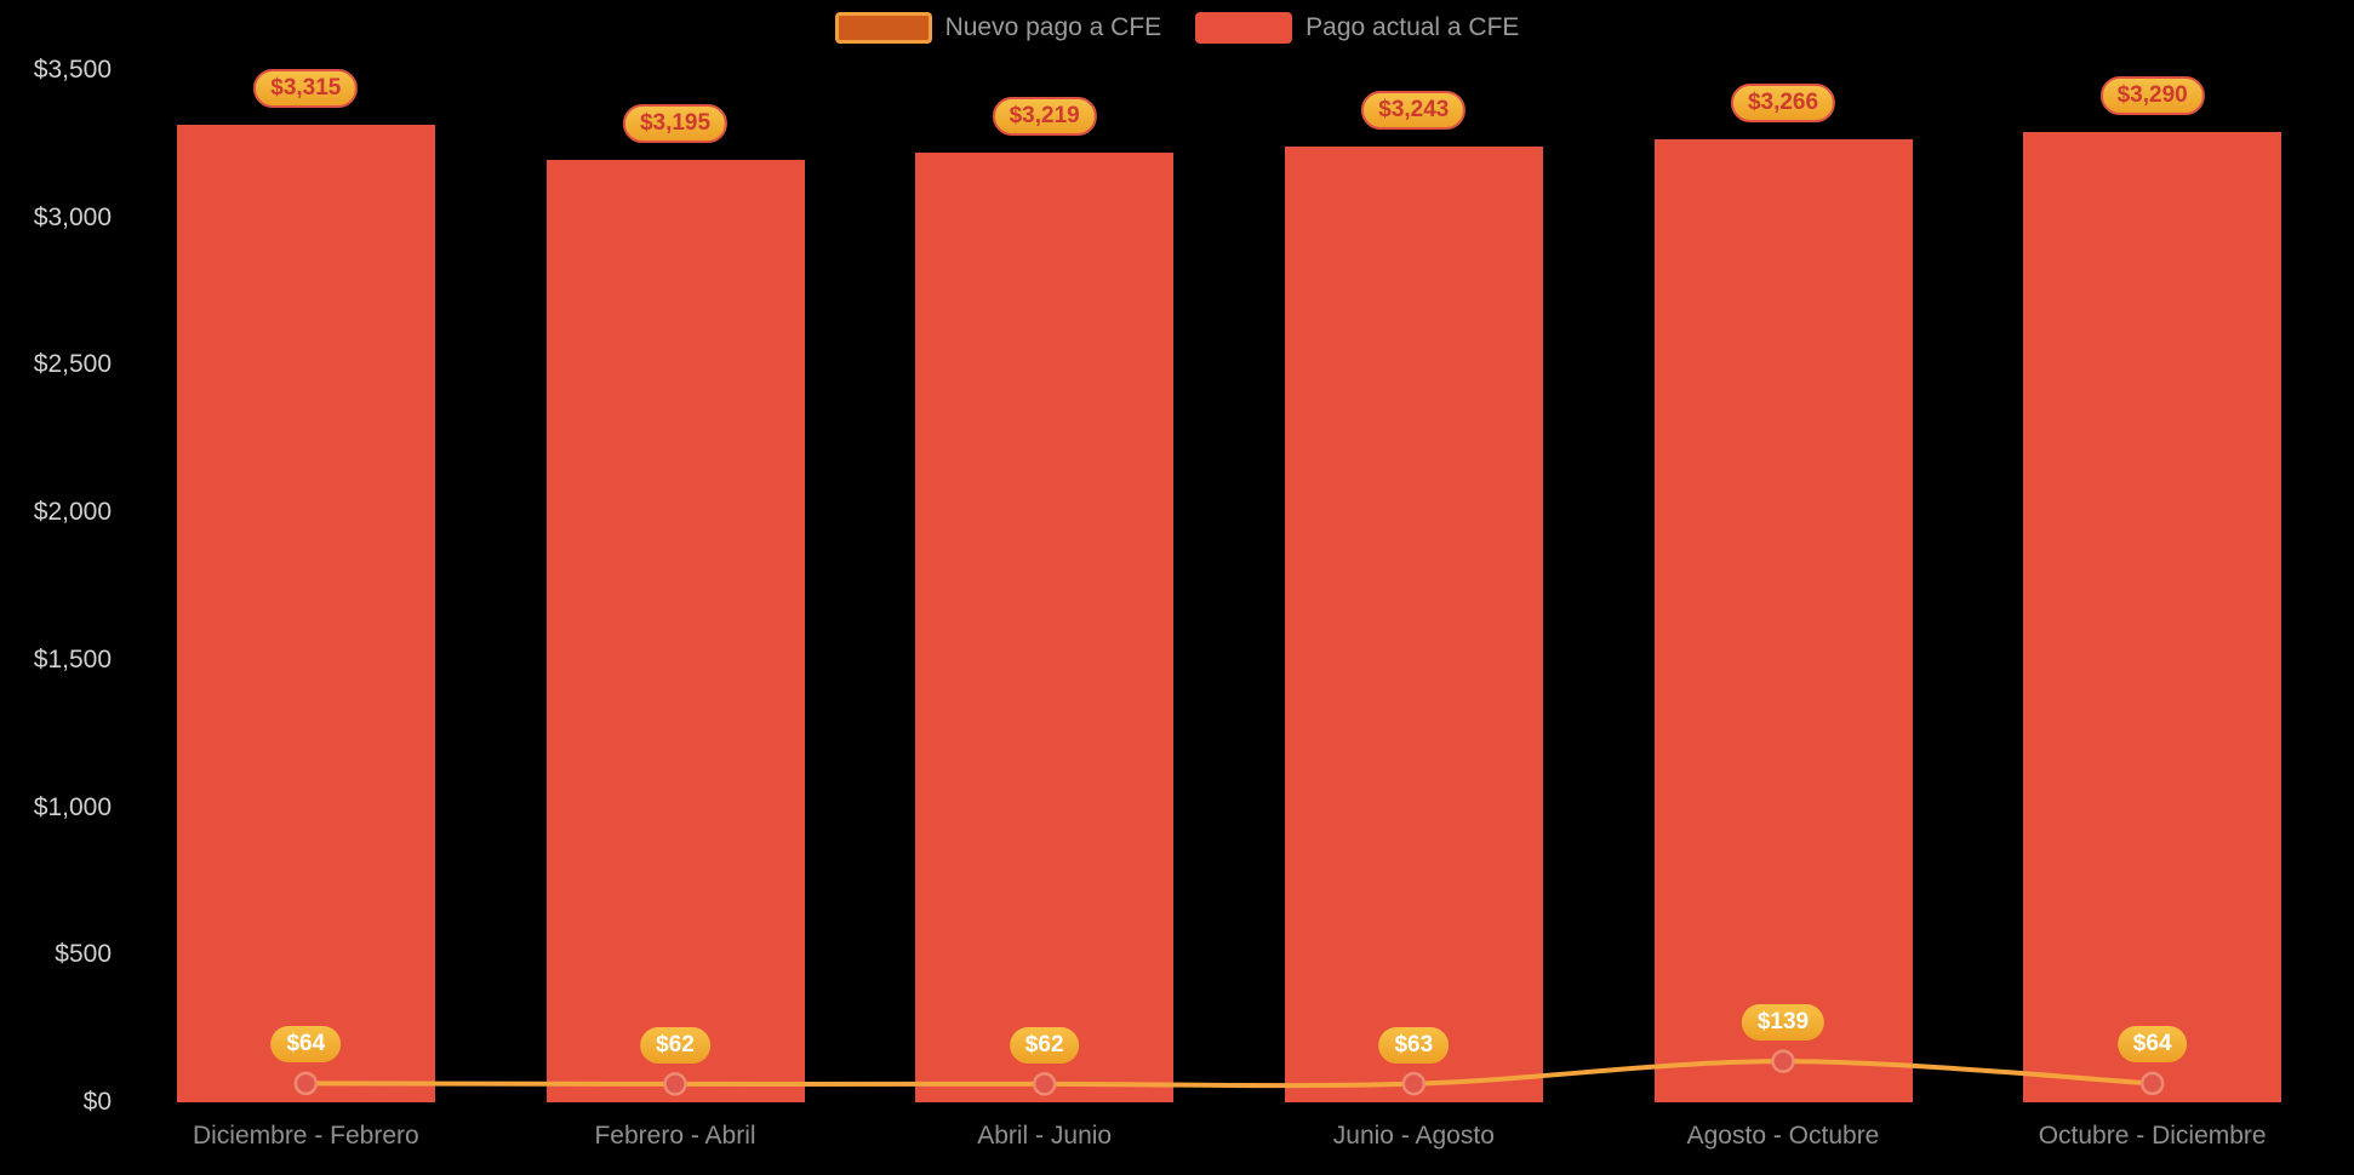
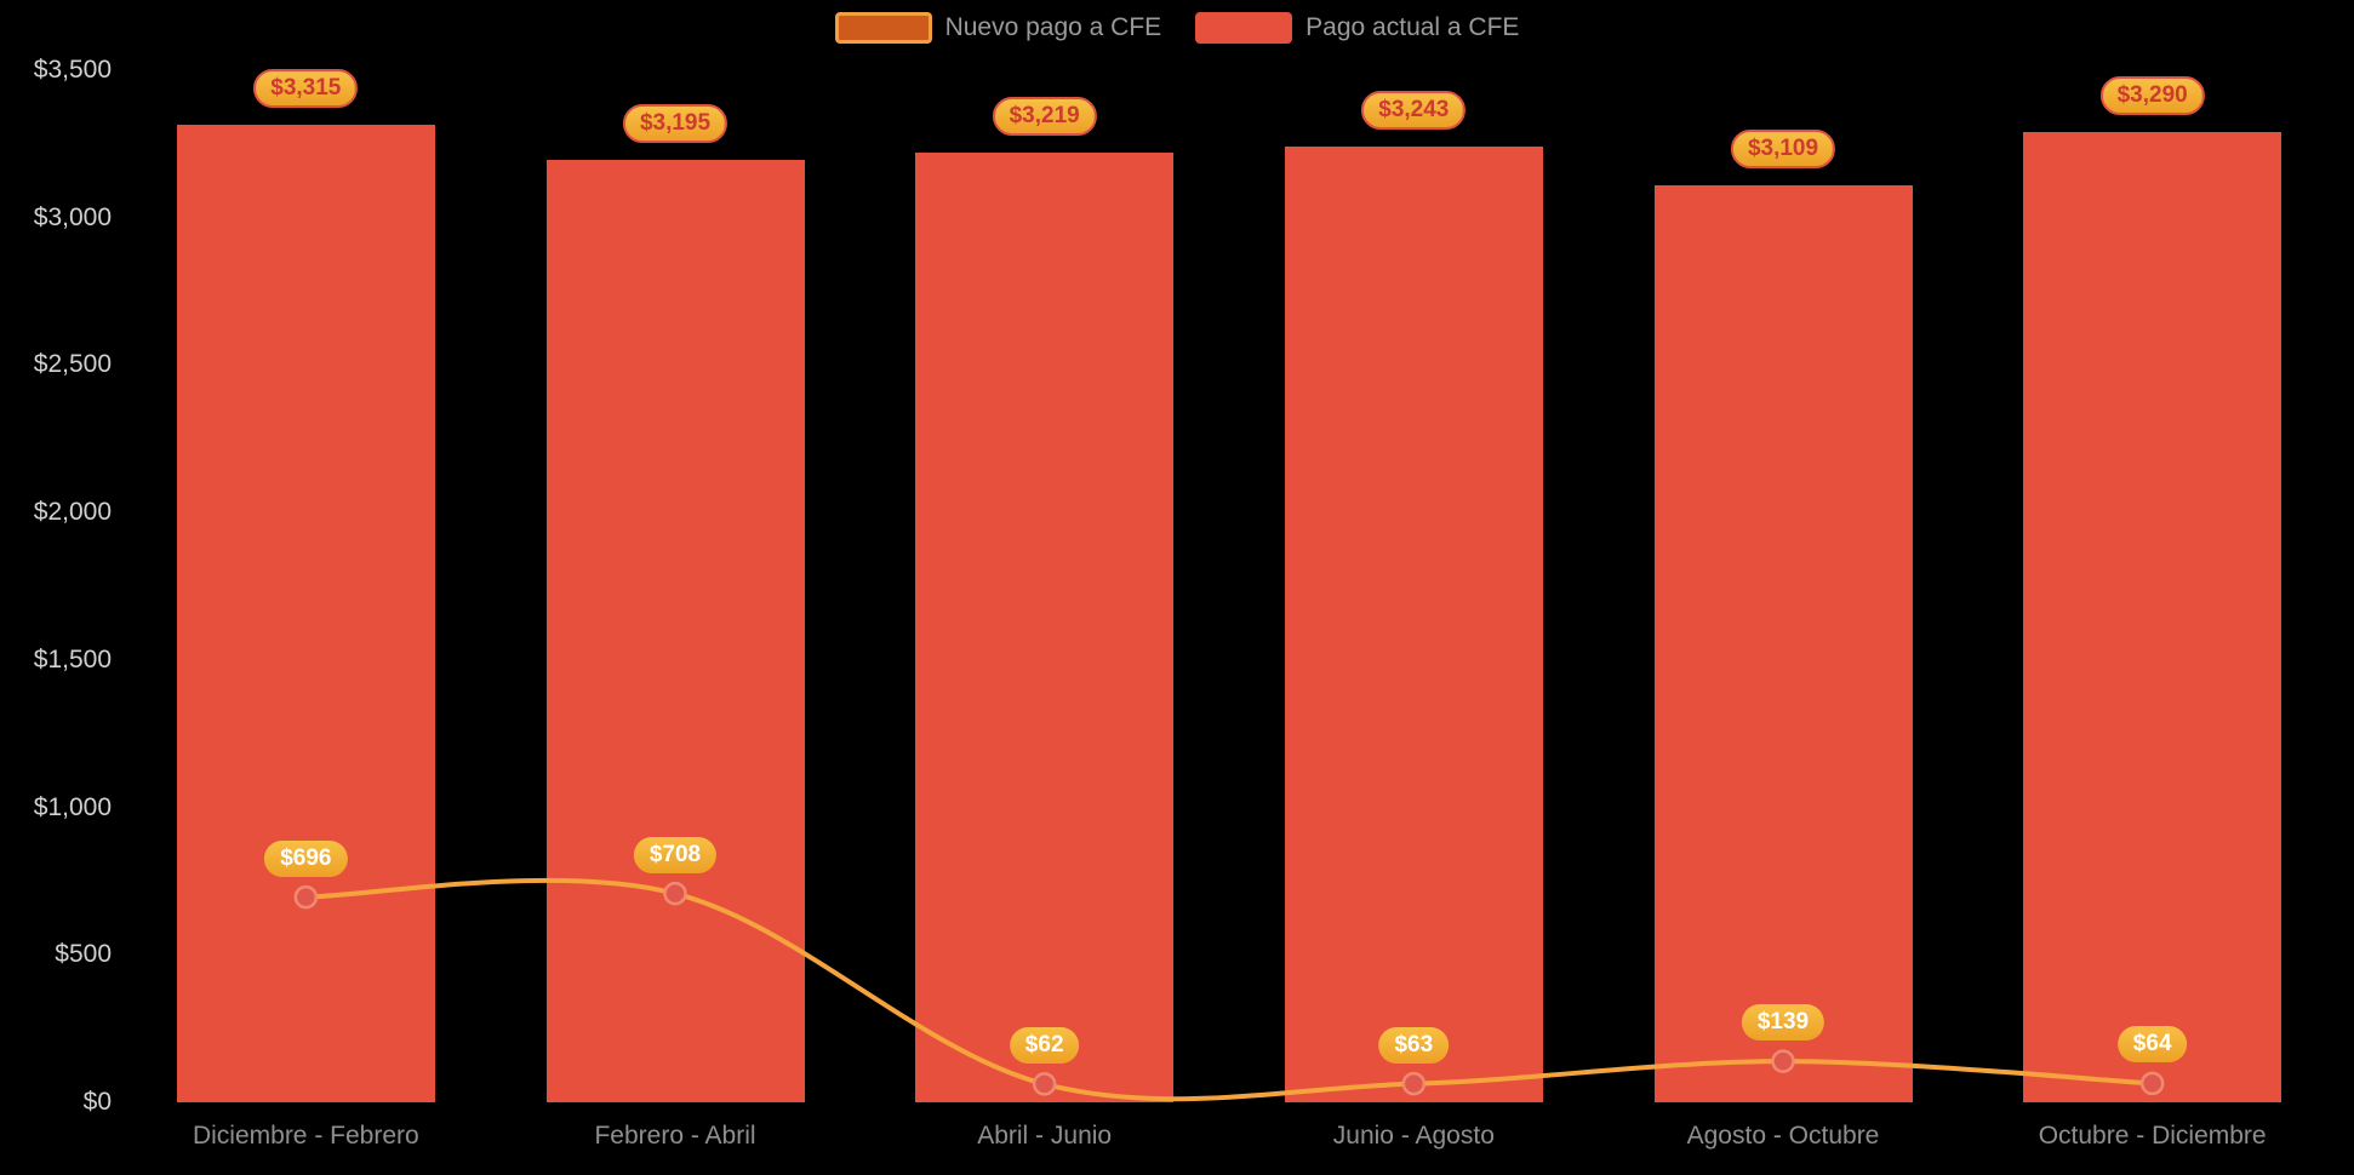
Nuevo pago a CFE/Diciembre - Febrero: $64 -> $696
Nuevo pago a CFE/Febrero - Abril: $62 -> $708
Pago actual a CFE/Agosto - Octubre: $3,266 -> $3,109
